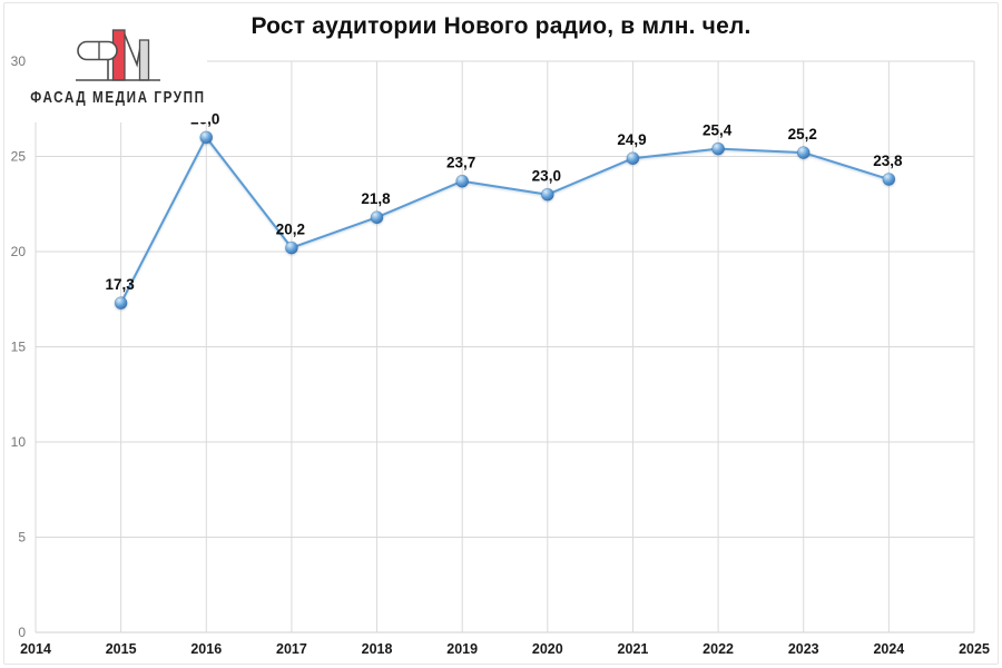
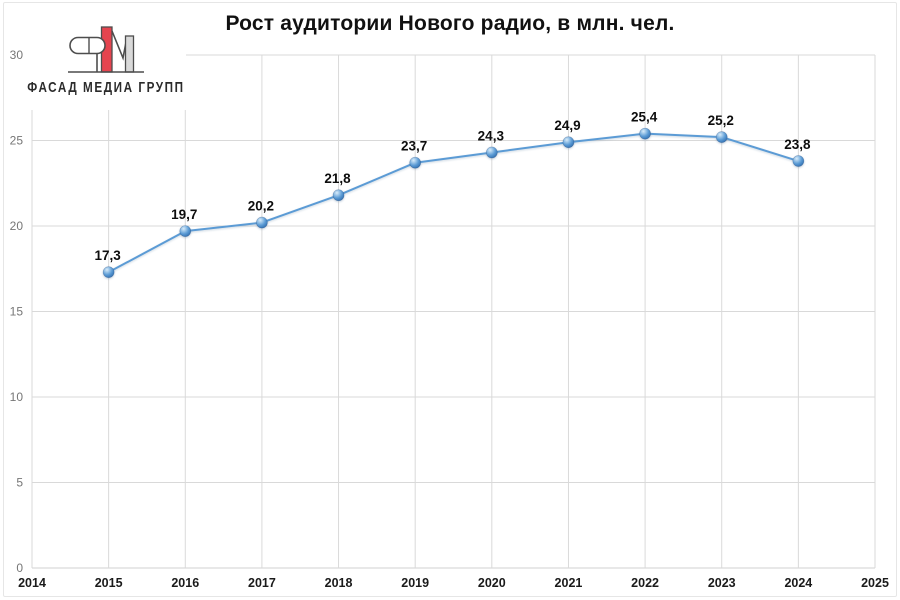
2016: 26,0 -> 19,7
2020: 23,0 -> 24,3
